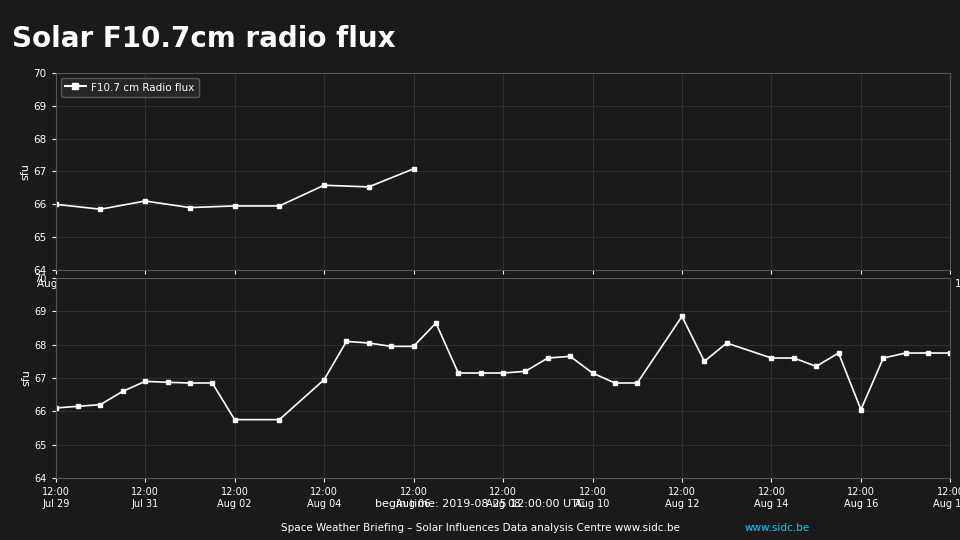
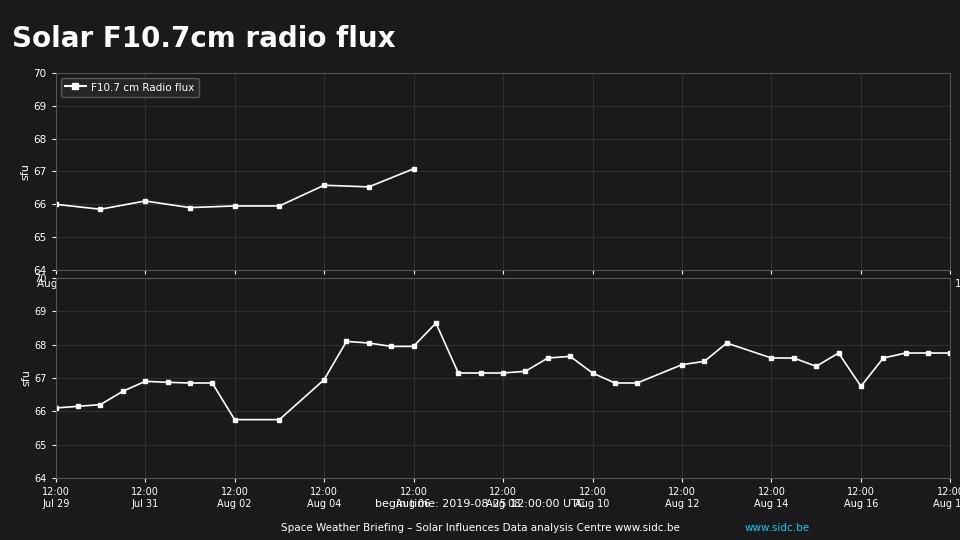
12:00 Aug 12: 68.85 -> 67.40
12:00 Aug 16: 66.05 -> 66.75
